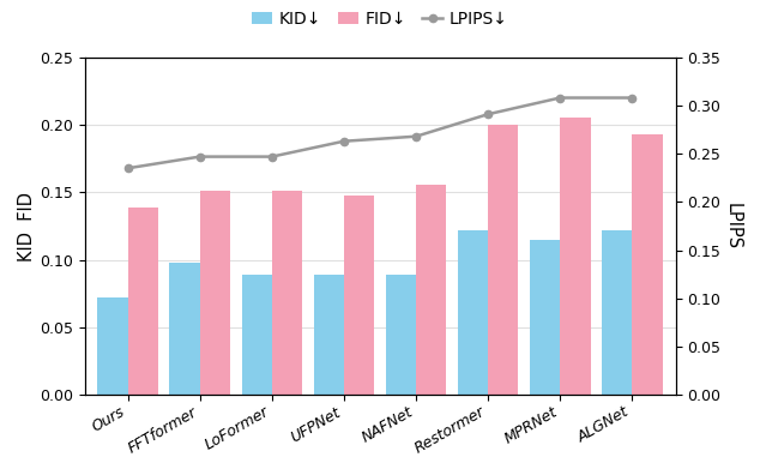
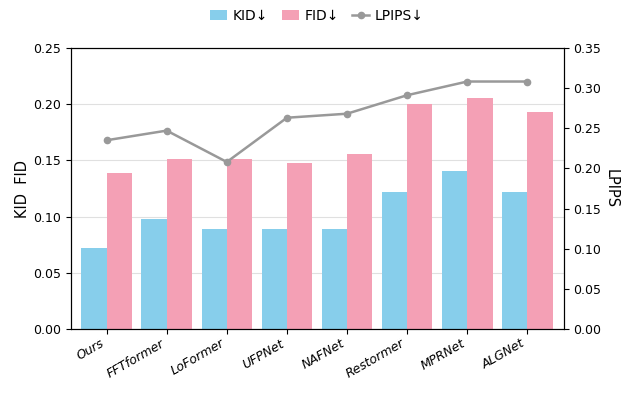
LPIPS↓/LoFormer: 0.247 -> 0.208
KID↓/MPRNet: 0.115 -> 0.141
